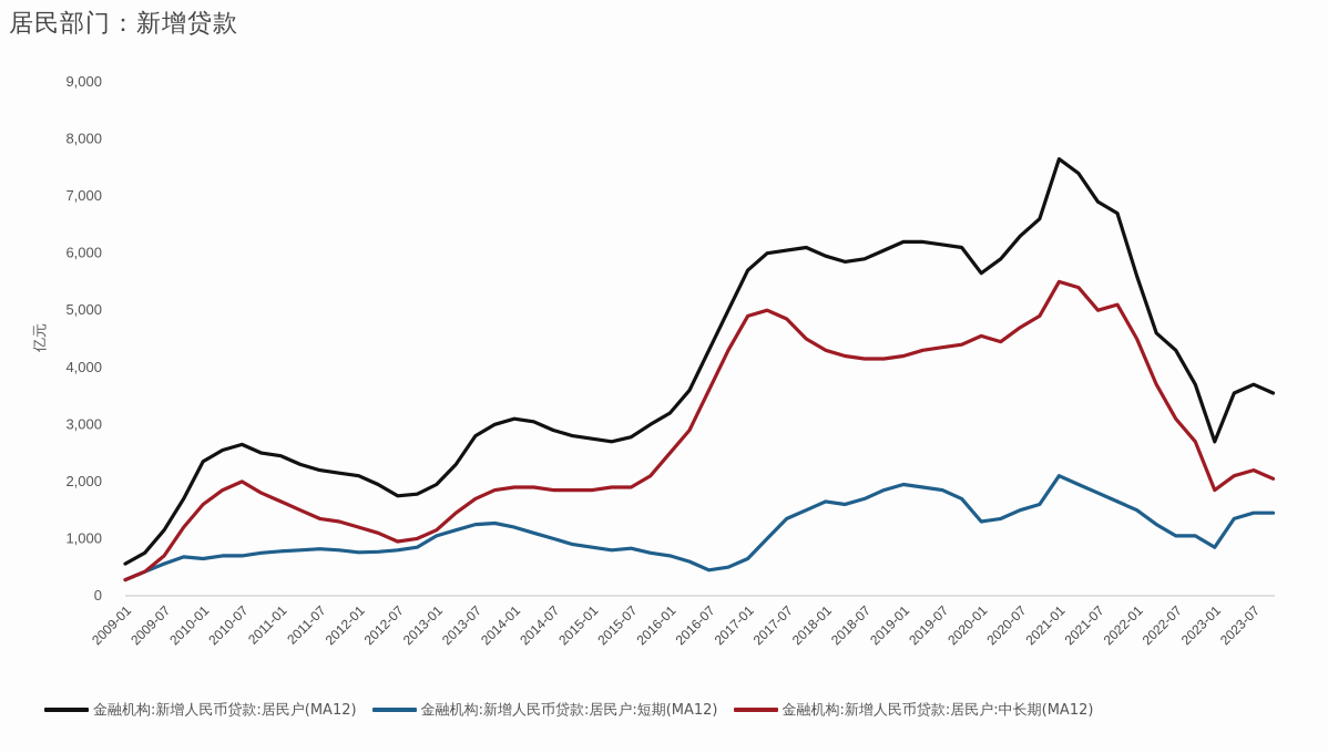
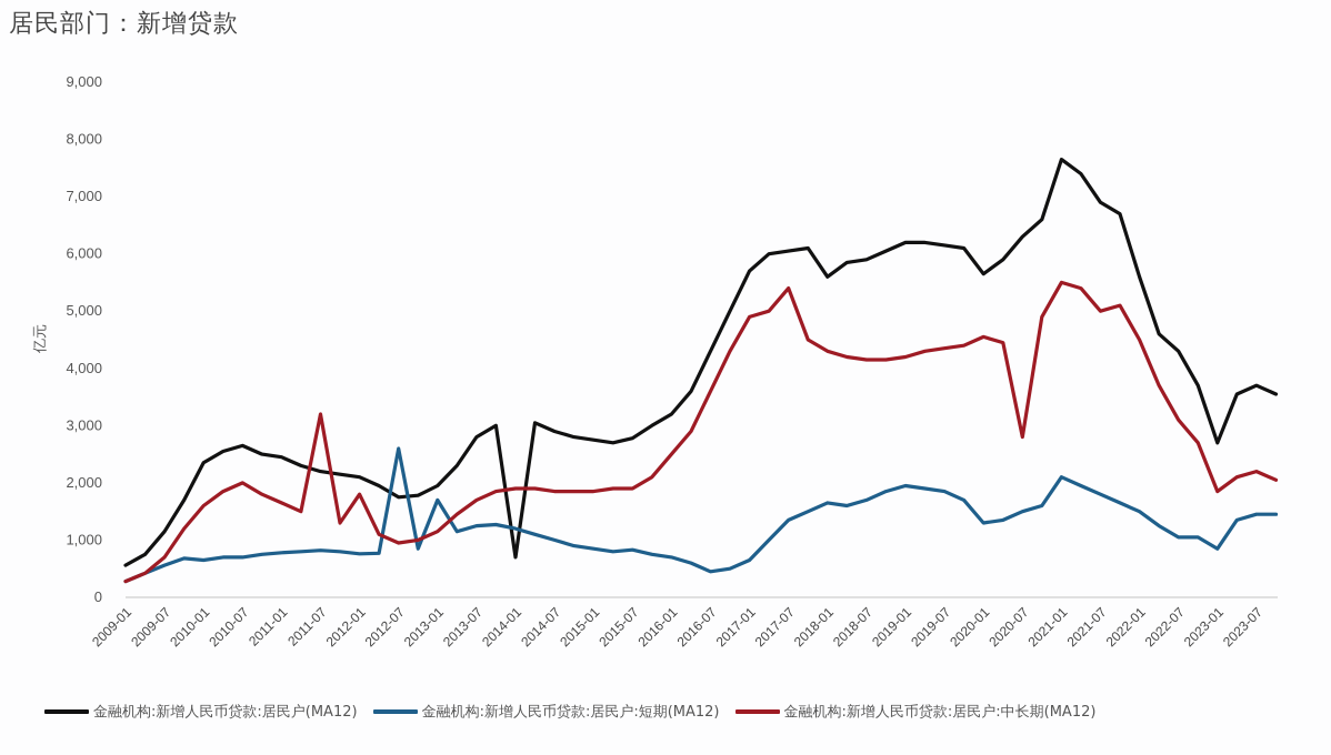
金融机构:新增人民币贷款:居民户:中长期(MA12)/2011-07: 1400 -> 3200
金融机构:新增人民币贷款:居民户:中长期(MA12)/2012-01: 1200 -> 1800
金融机构:新增人民币贷款:居民户:短期(MA12)/2012-07: 800 -> 2600
金融机构:新增人民币贷款:居民户:短期(MA12)/2013-01: 1000 -> 1700
金融机构:新增人民币贷款:居民户(MA12)/2014-01: 3100 -> 700
金融机构:新增人民币贷款:居民户:中长期(MA12)/2017-07: 4800 -> 5400
金融机构:新增人民币贷款:居民户(MA12)/2018-01: 6000 -> 5600
金融机构:新增人民币贷款:居民户:中长期(MA12)/2020-07: 4700 -> 2800
